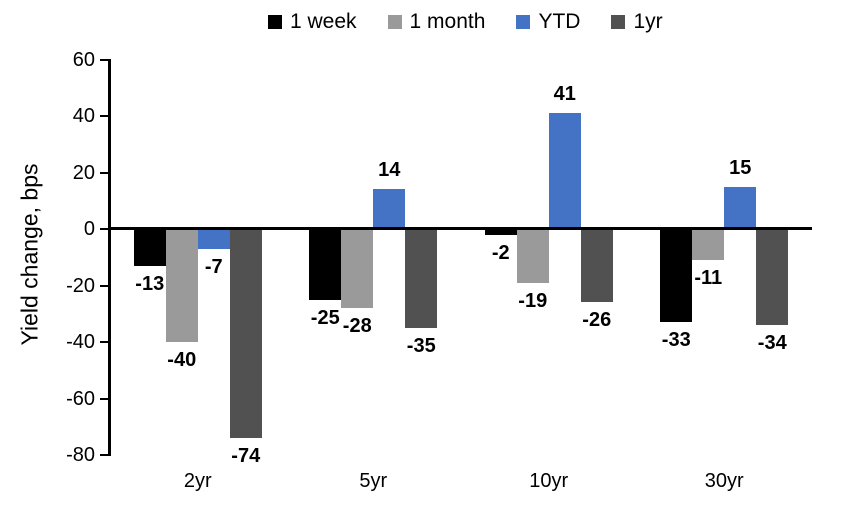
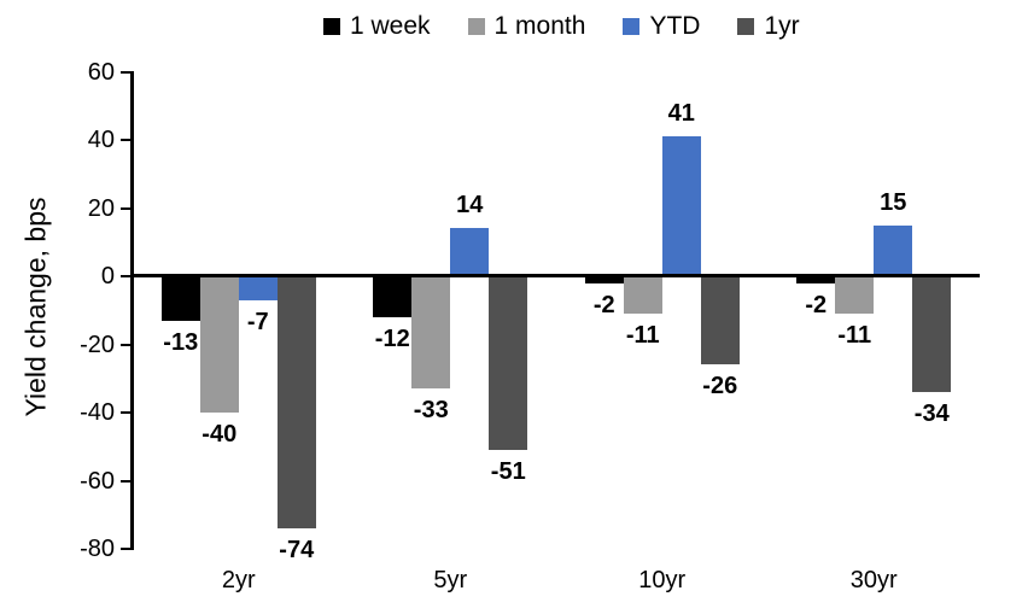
1 week/5yr: -25 -> -12
1 month/5yr: -28 -> -33
1yr/5yr: -35 -> -51
1 month/10yr: -19 -> -11
1 week/30yr: -33 -> -2
